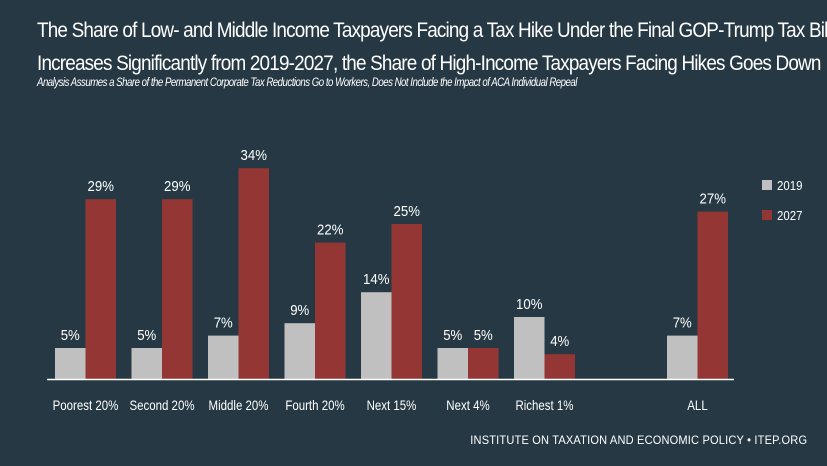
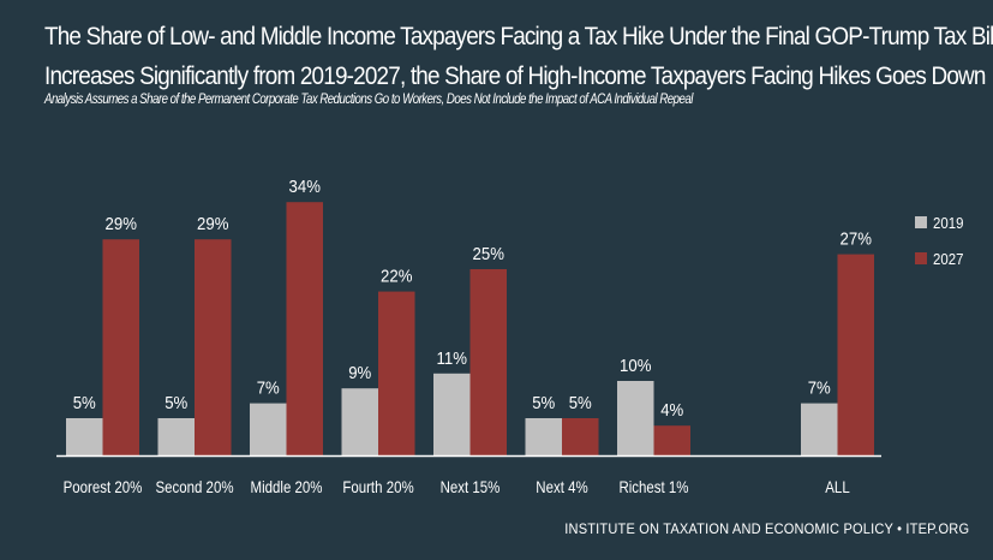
2019/Next 15%: 14% -> 11%
